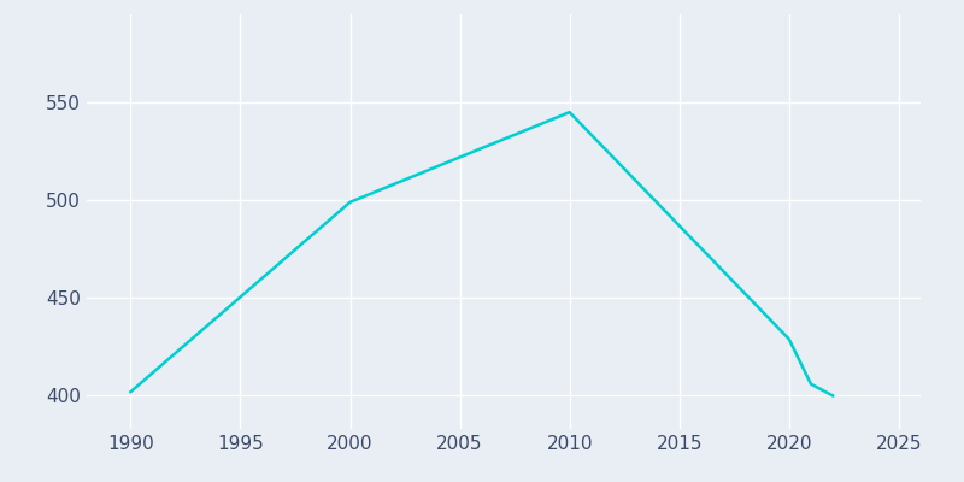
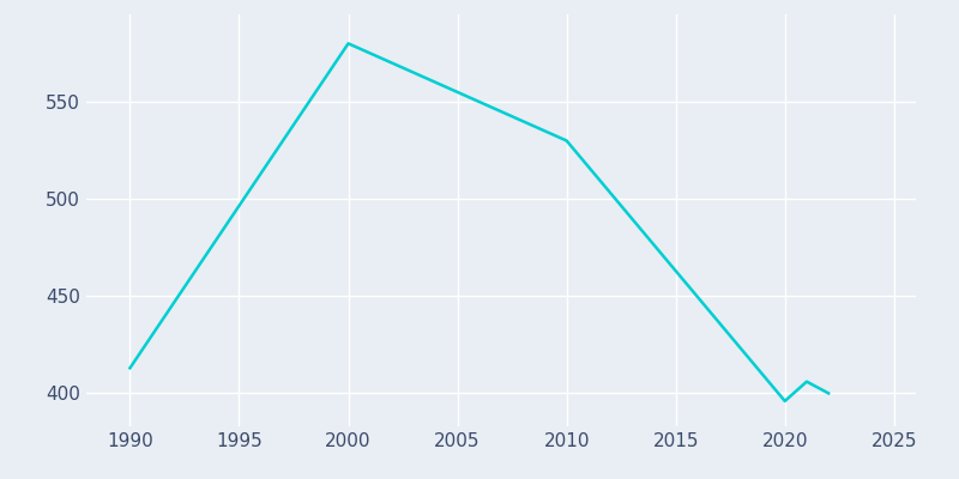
1990: 402 -> 413
2000: 499 -> 580
2010: 545 -> 530
2020: 429 -> 396
